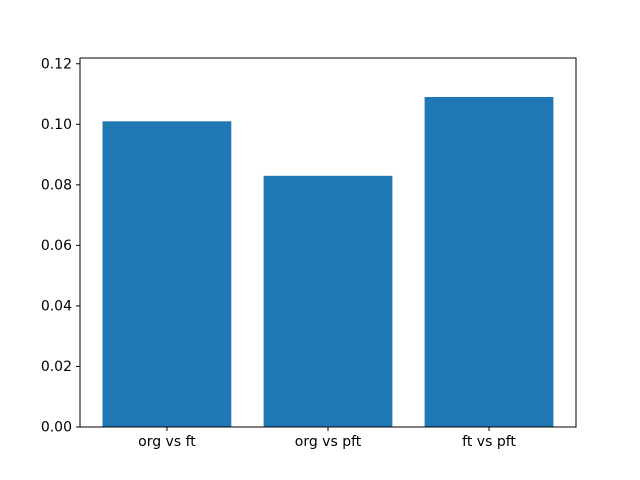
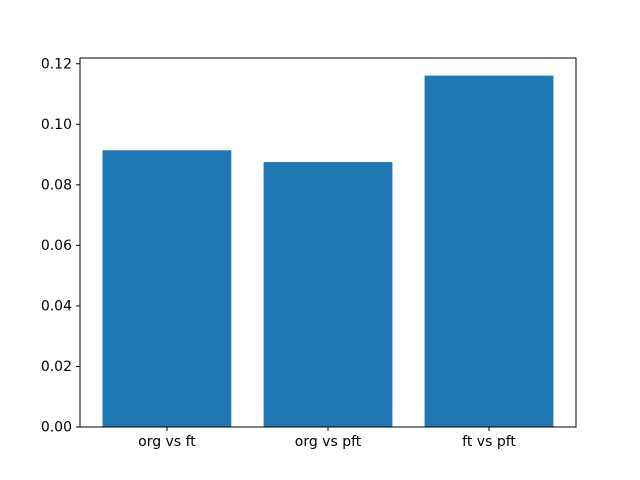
org vs ft: 0.101 -> 0.091
org vs pft: 0.083 -> 0.087
ft vs pft: 0.109 -> 0.116
